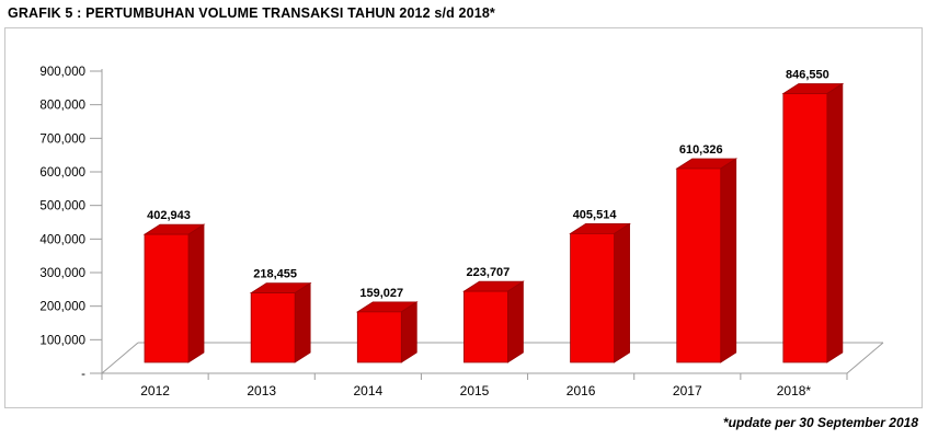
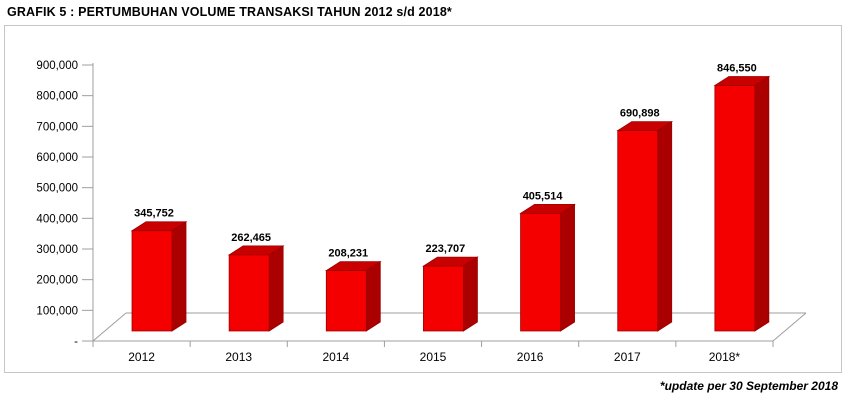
2012: 402,943 -> 345,752
2013: 218,455 -> 262,465
2014: 159,027 -> 208,231
2017: 610,326 -> 690,898
